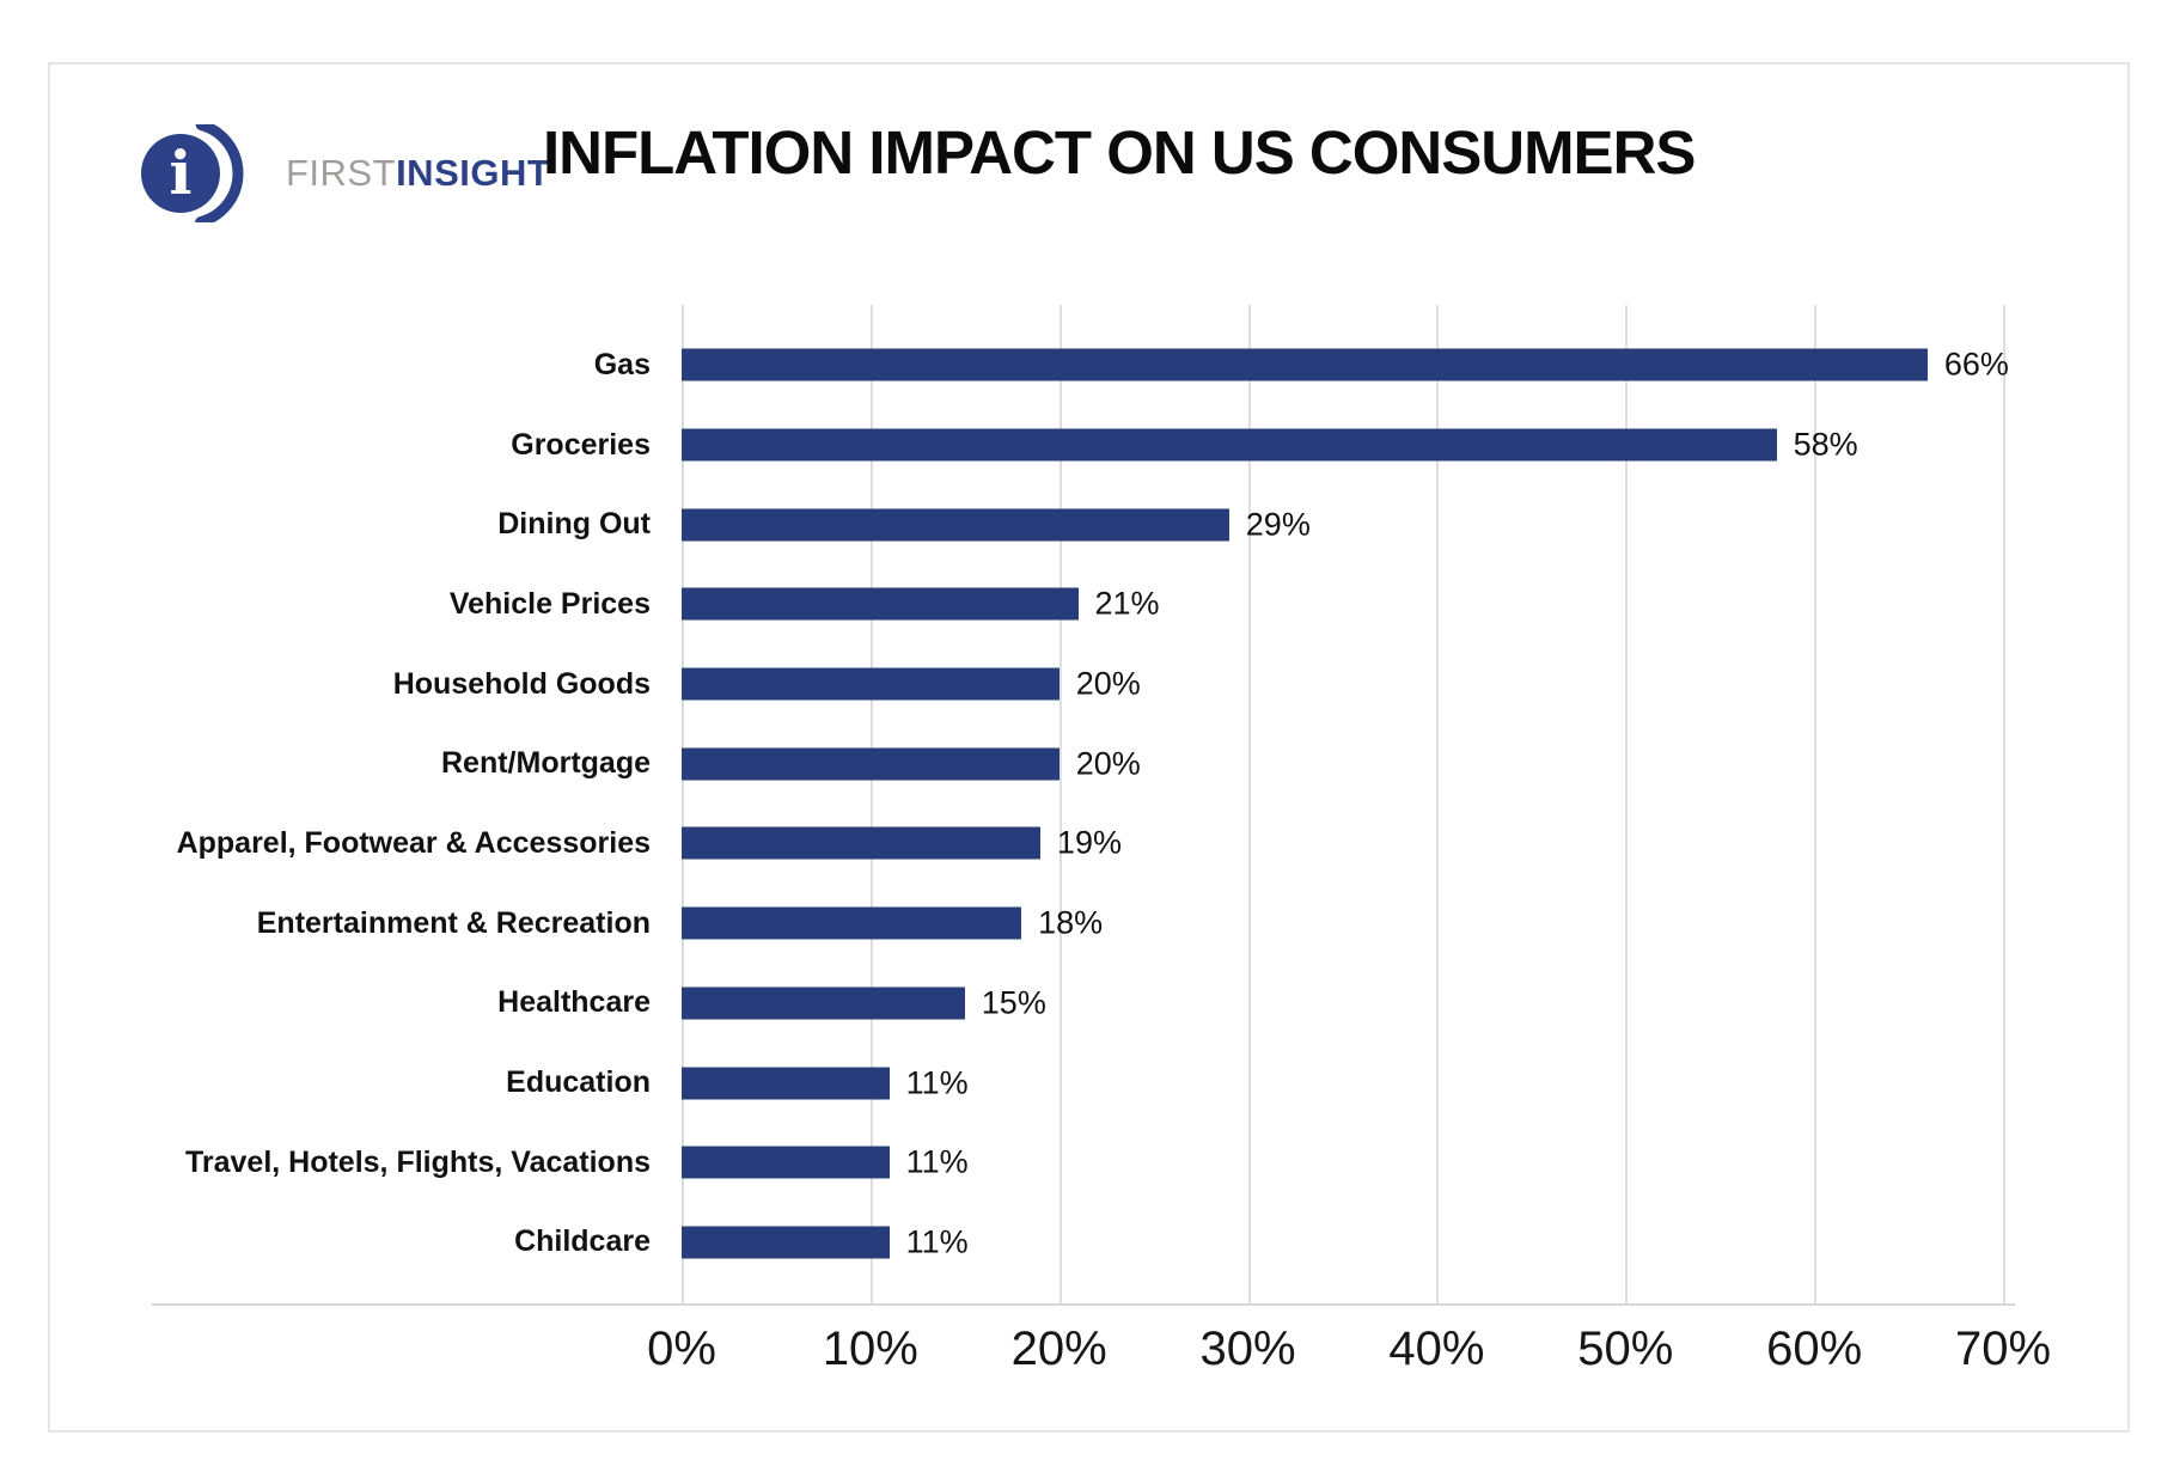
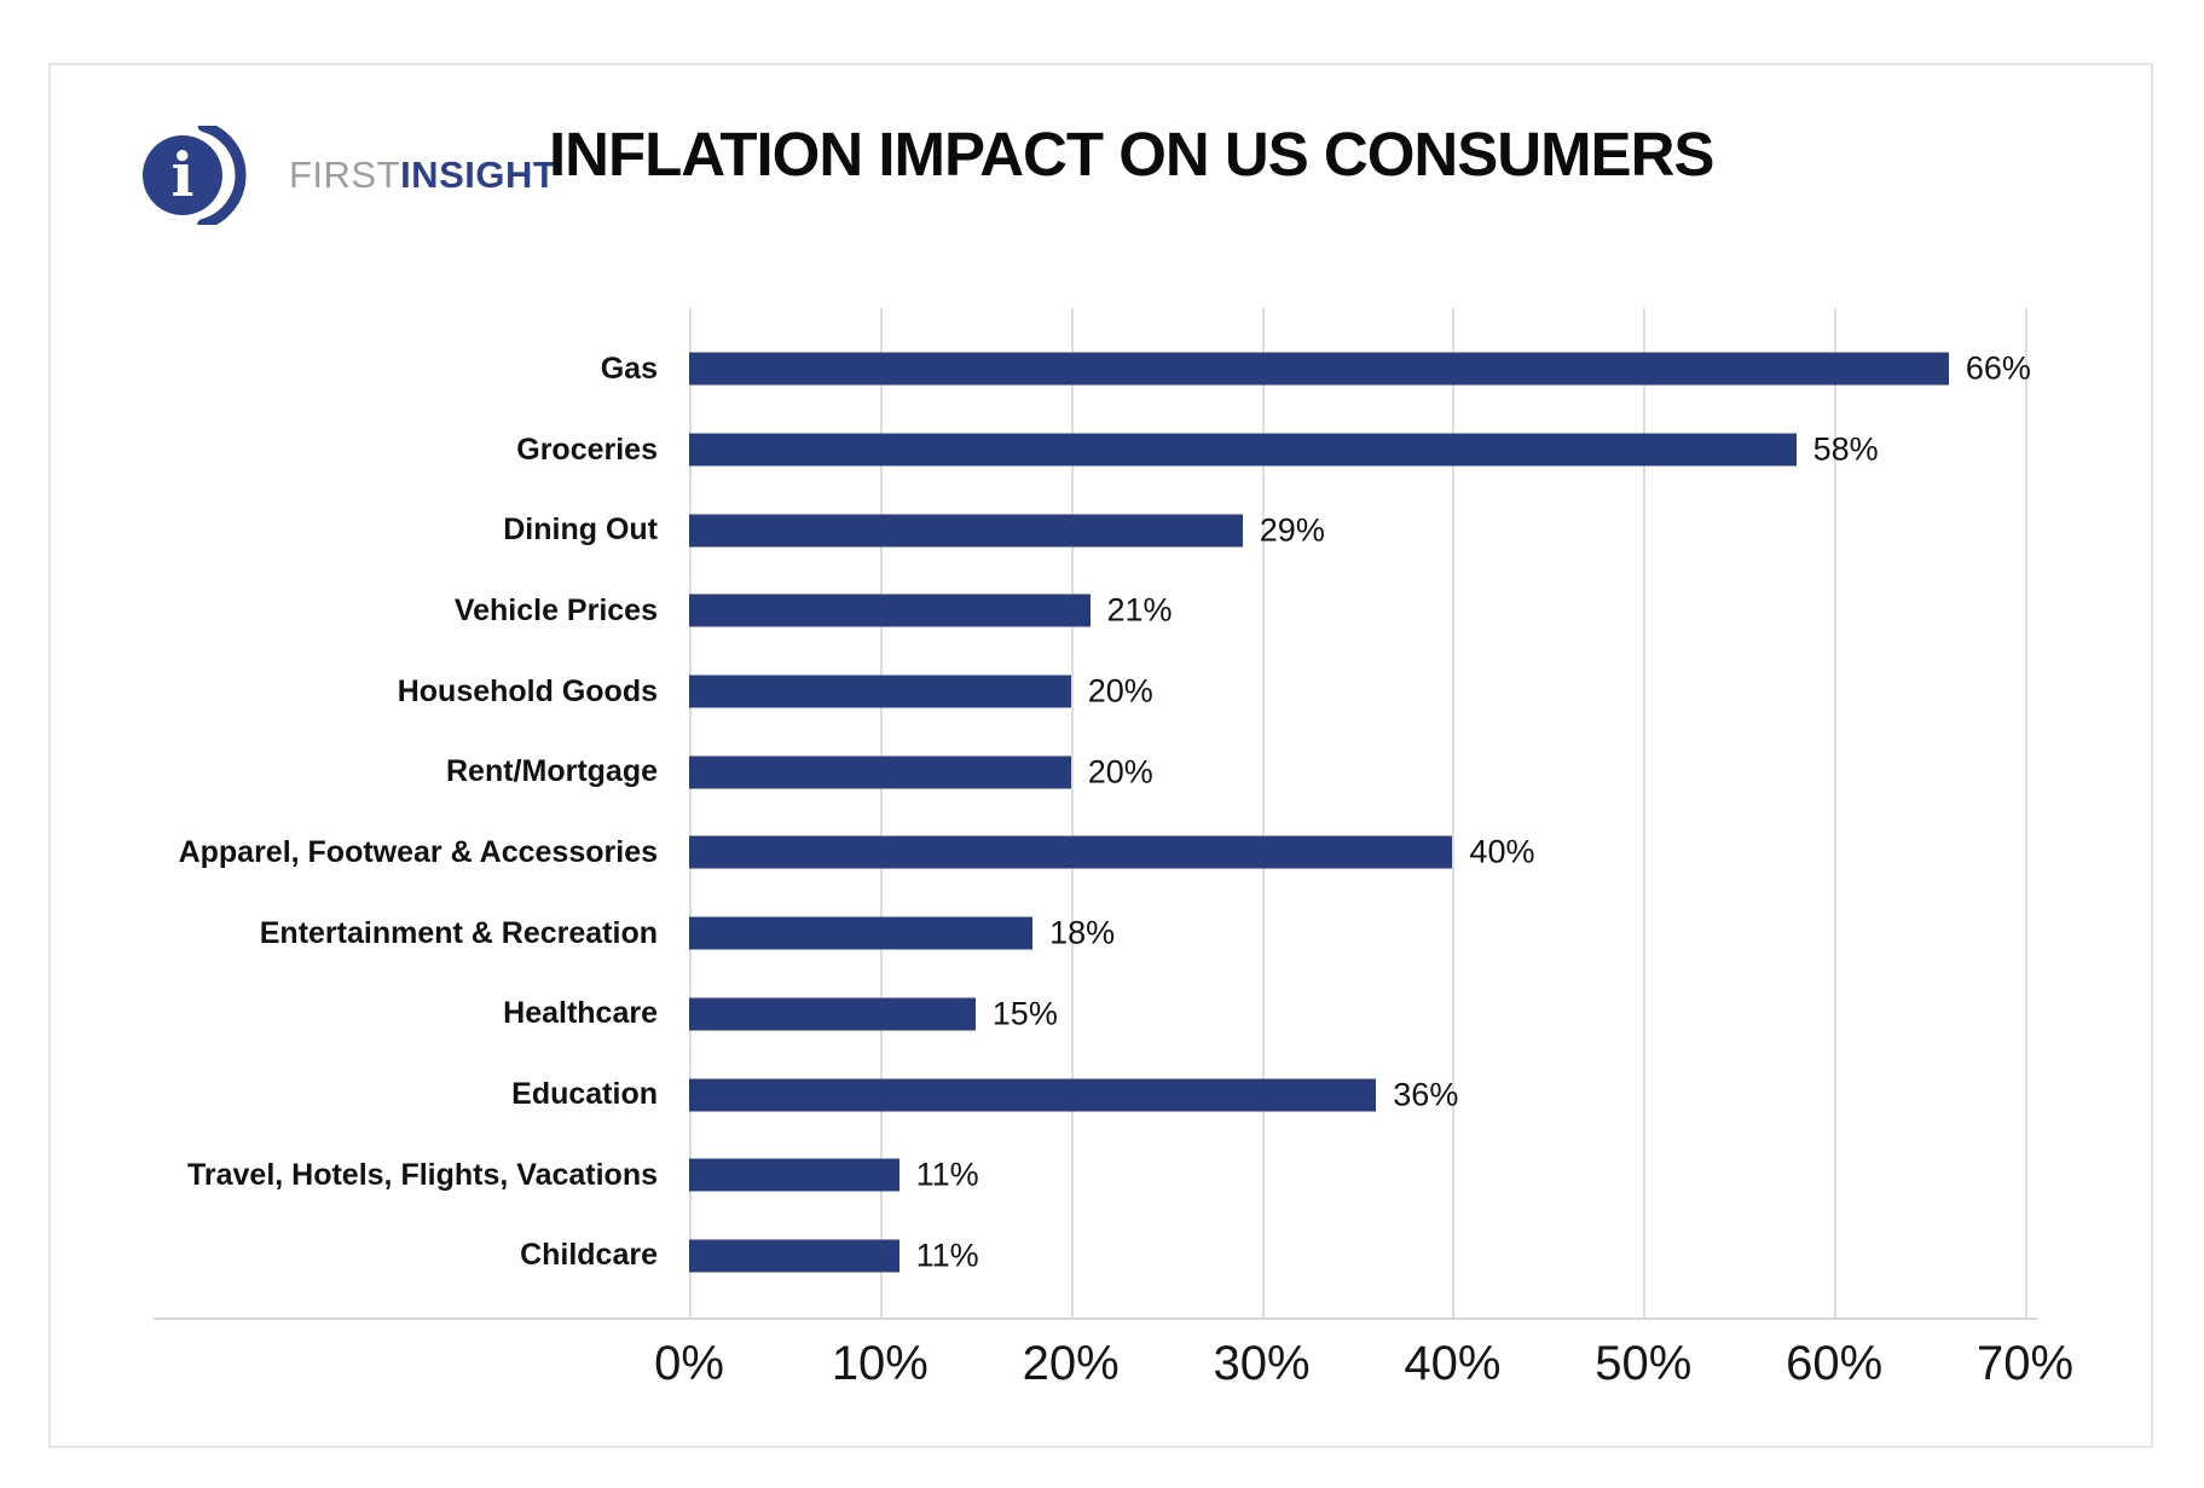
Apparel, Footwear & Accessories: 19% -> 40%
Education: 11% -> 36%
